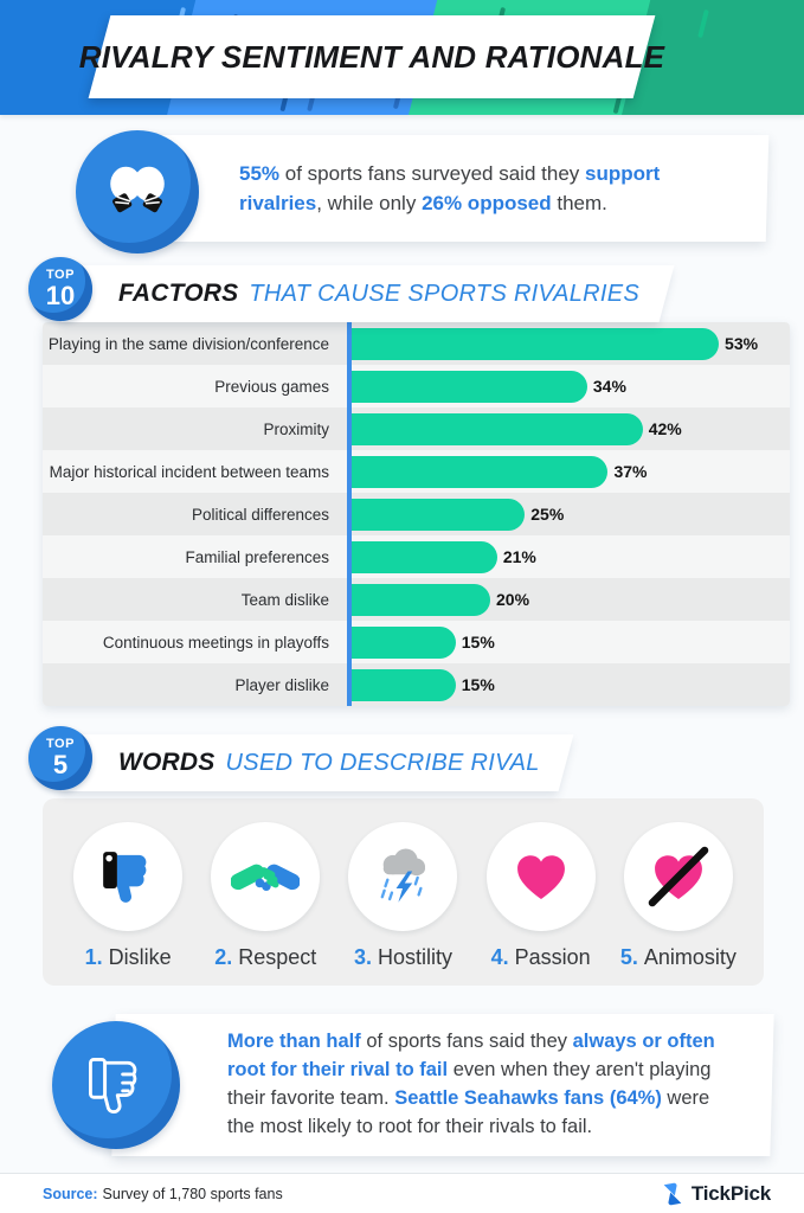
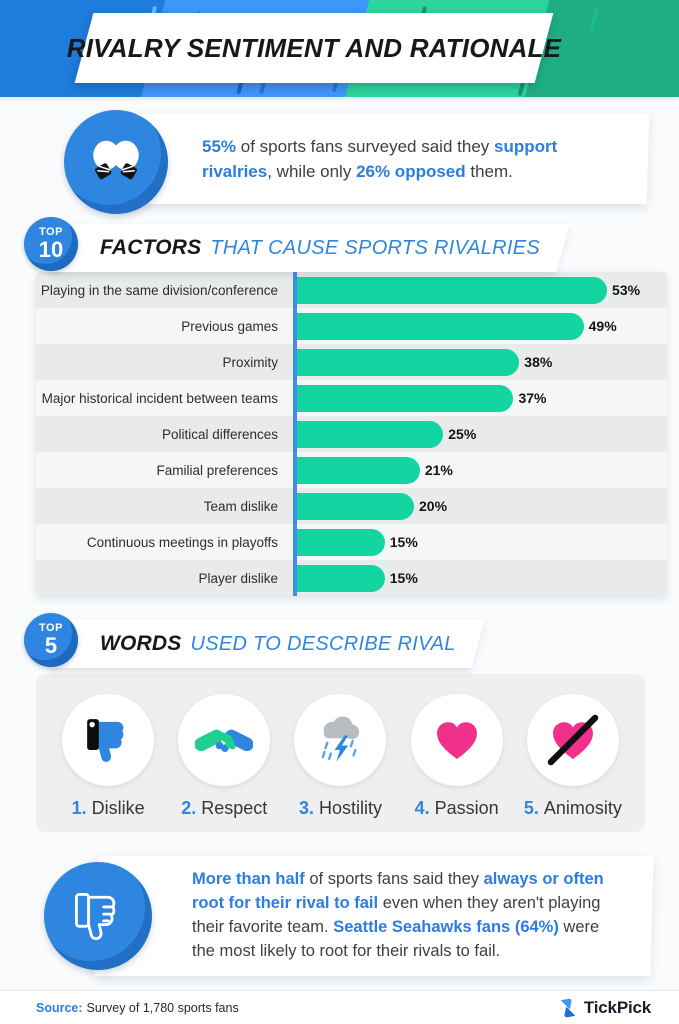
Previous games: 34% -> 49%
Proximity: 42% -> 38%
